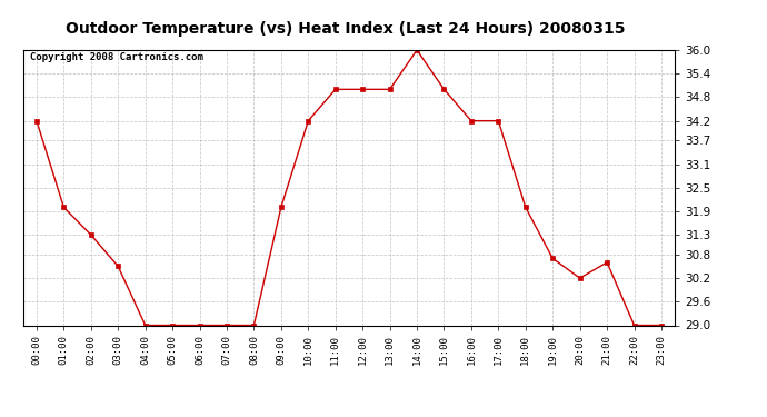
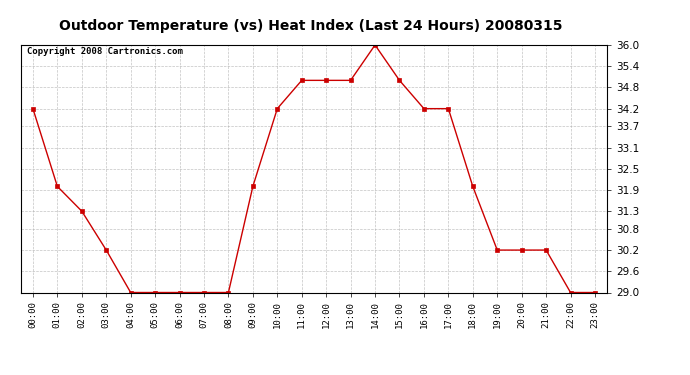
03:00: 30.5 -> 30.2
19:00: 30.7 -> 30.2
21:00: 30.6 -> 30.2
